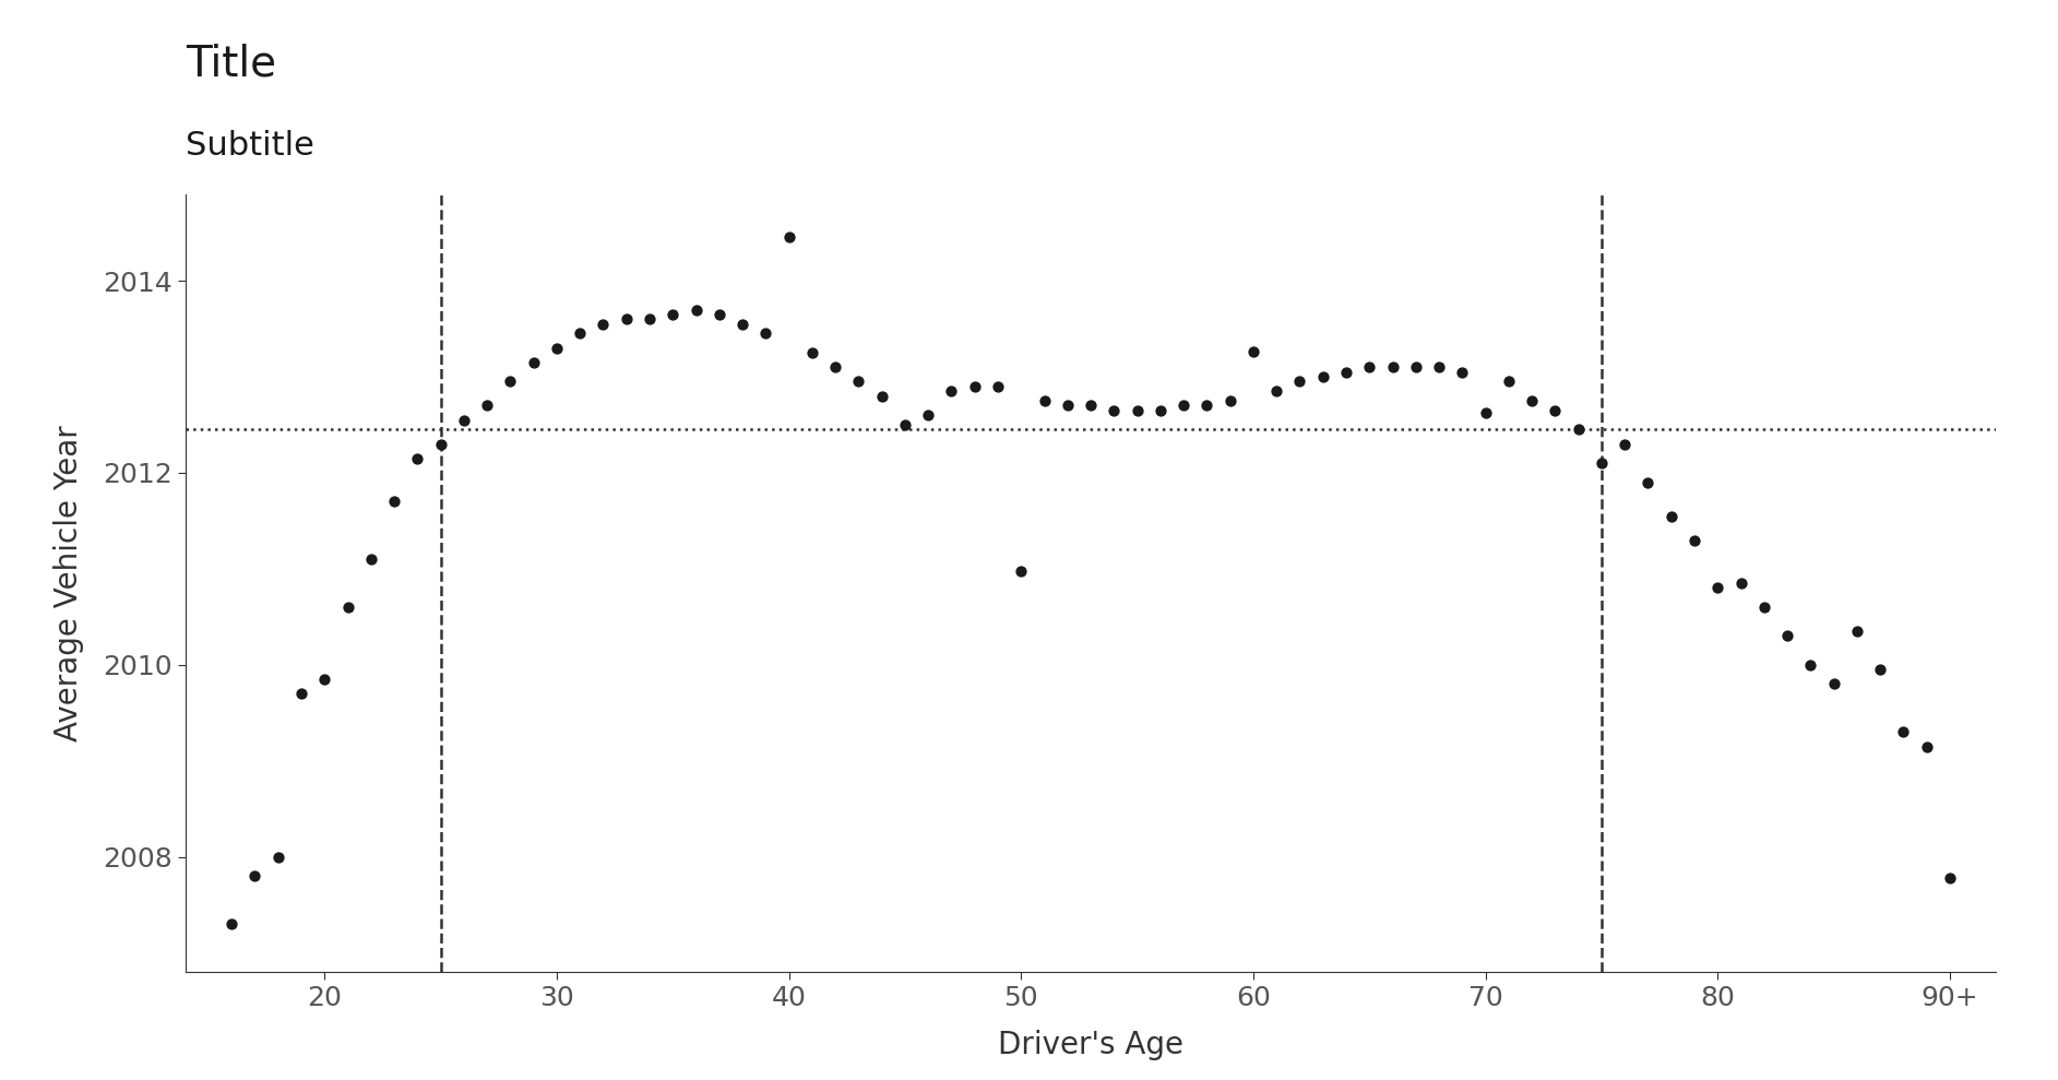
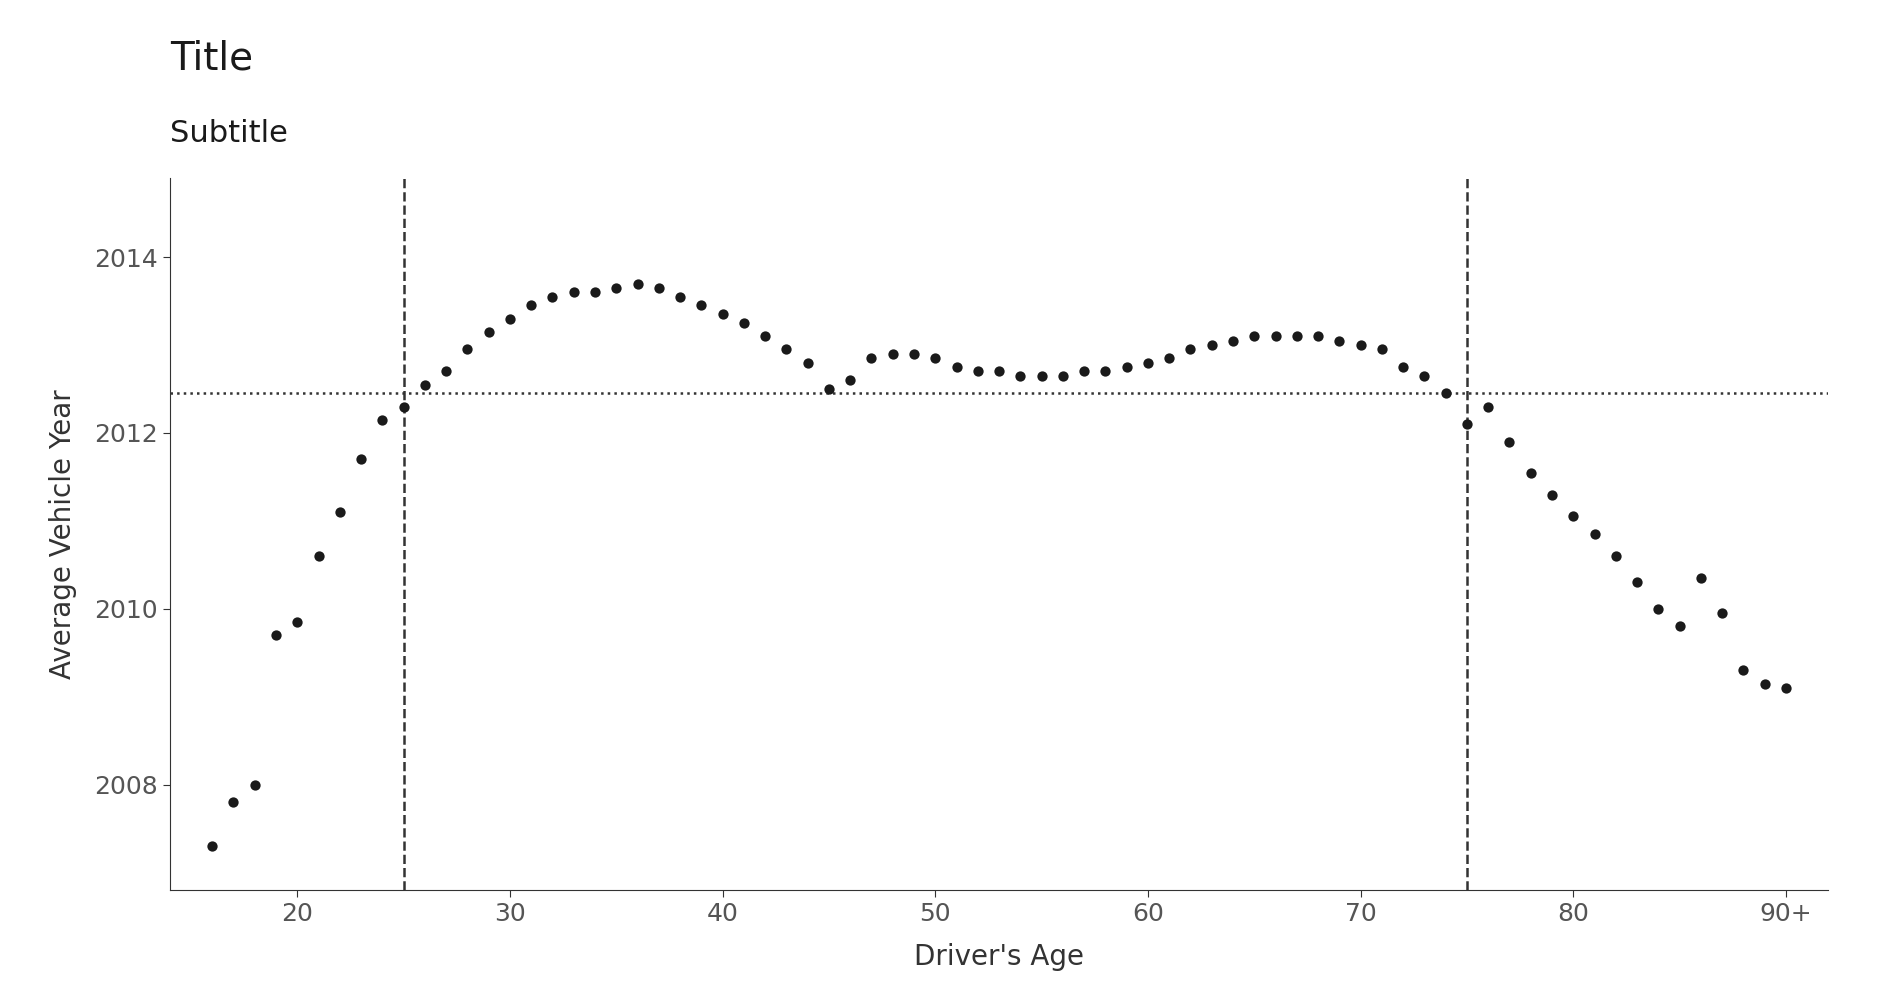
40: 2014.46 -> 2013.35
50: 2010.98 -> 2012.85
60: 2013.26 -> 2012.80
70: 2012.62 -> 2013.00
80: 2010.80 -> 2011.05
90+: 2007.78 -> 2009.10
